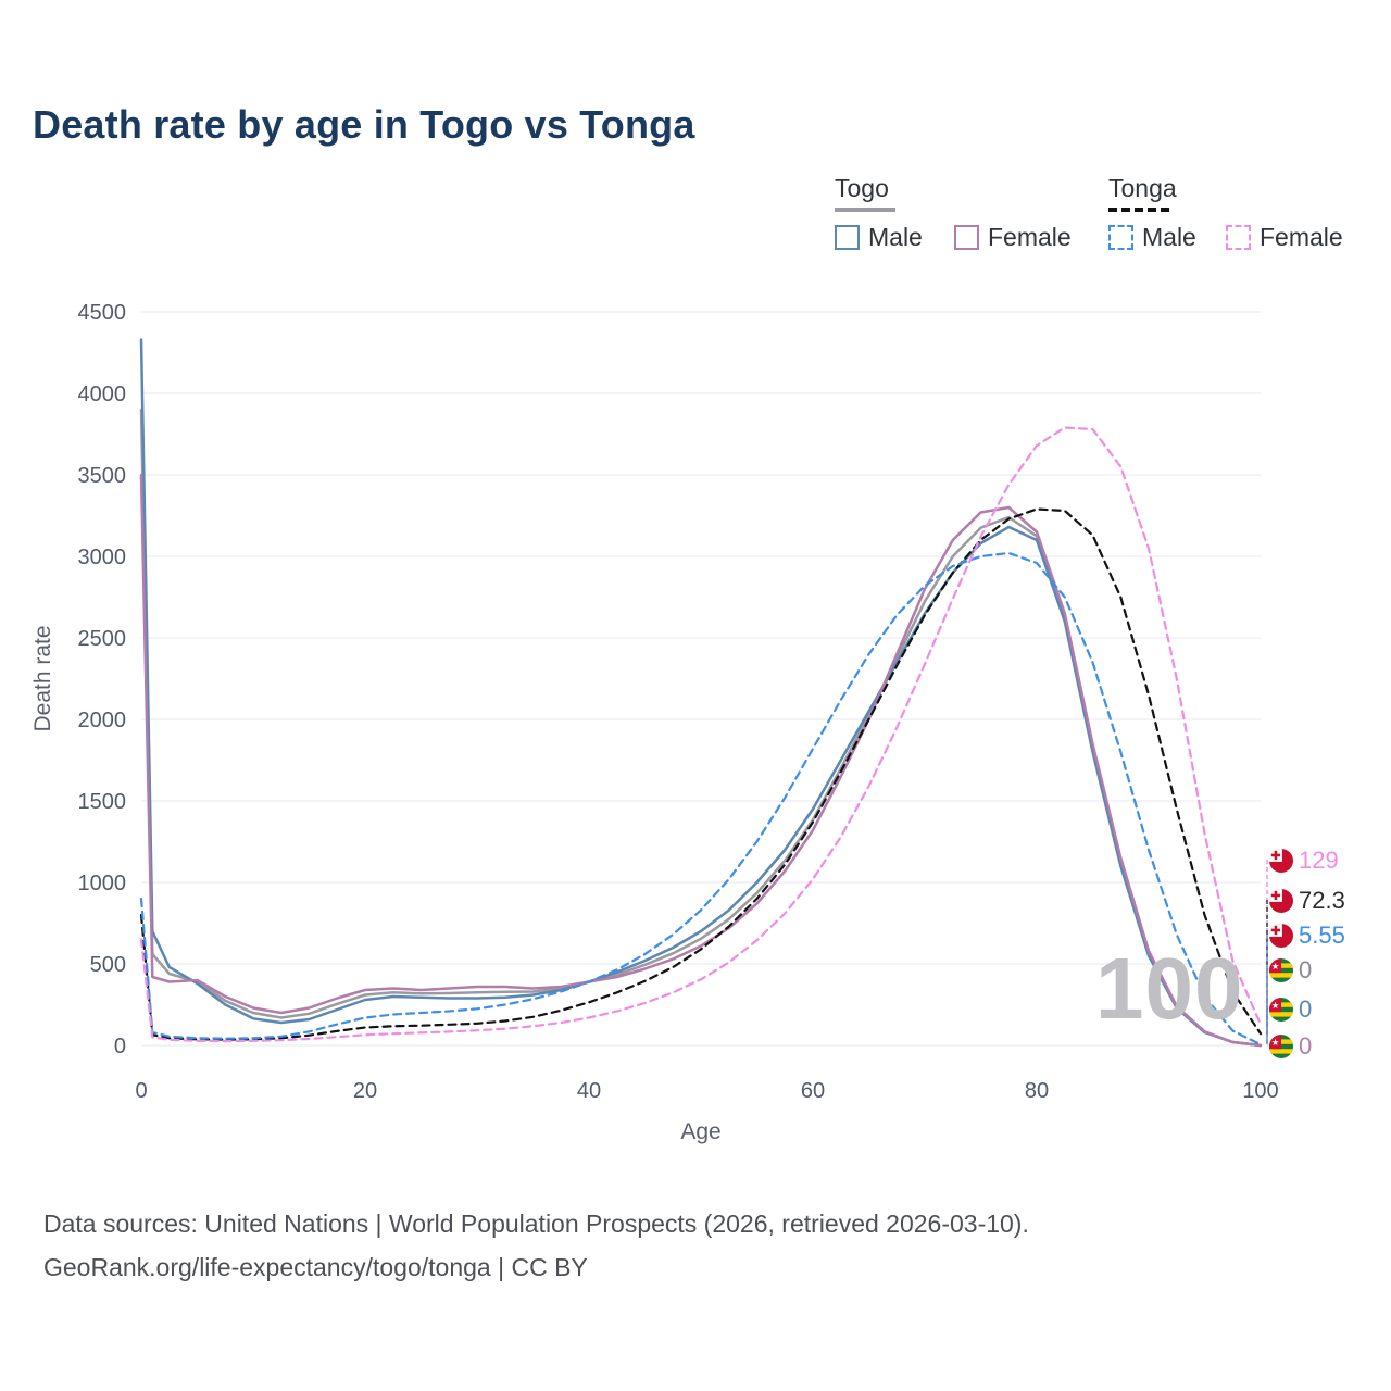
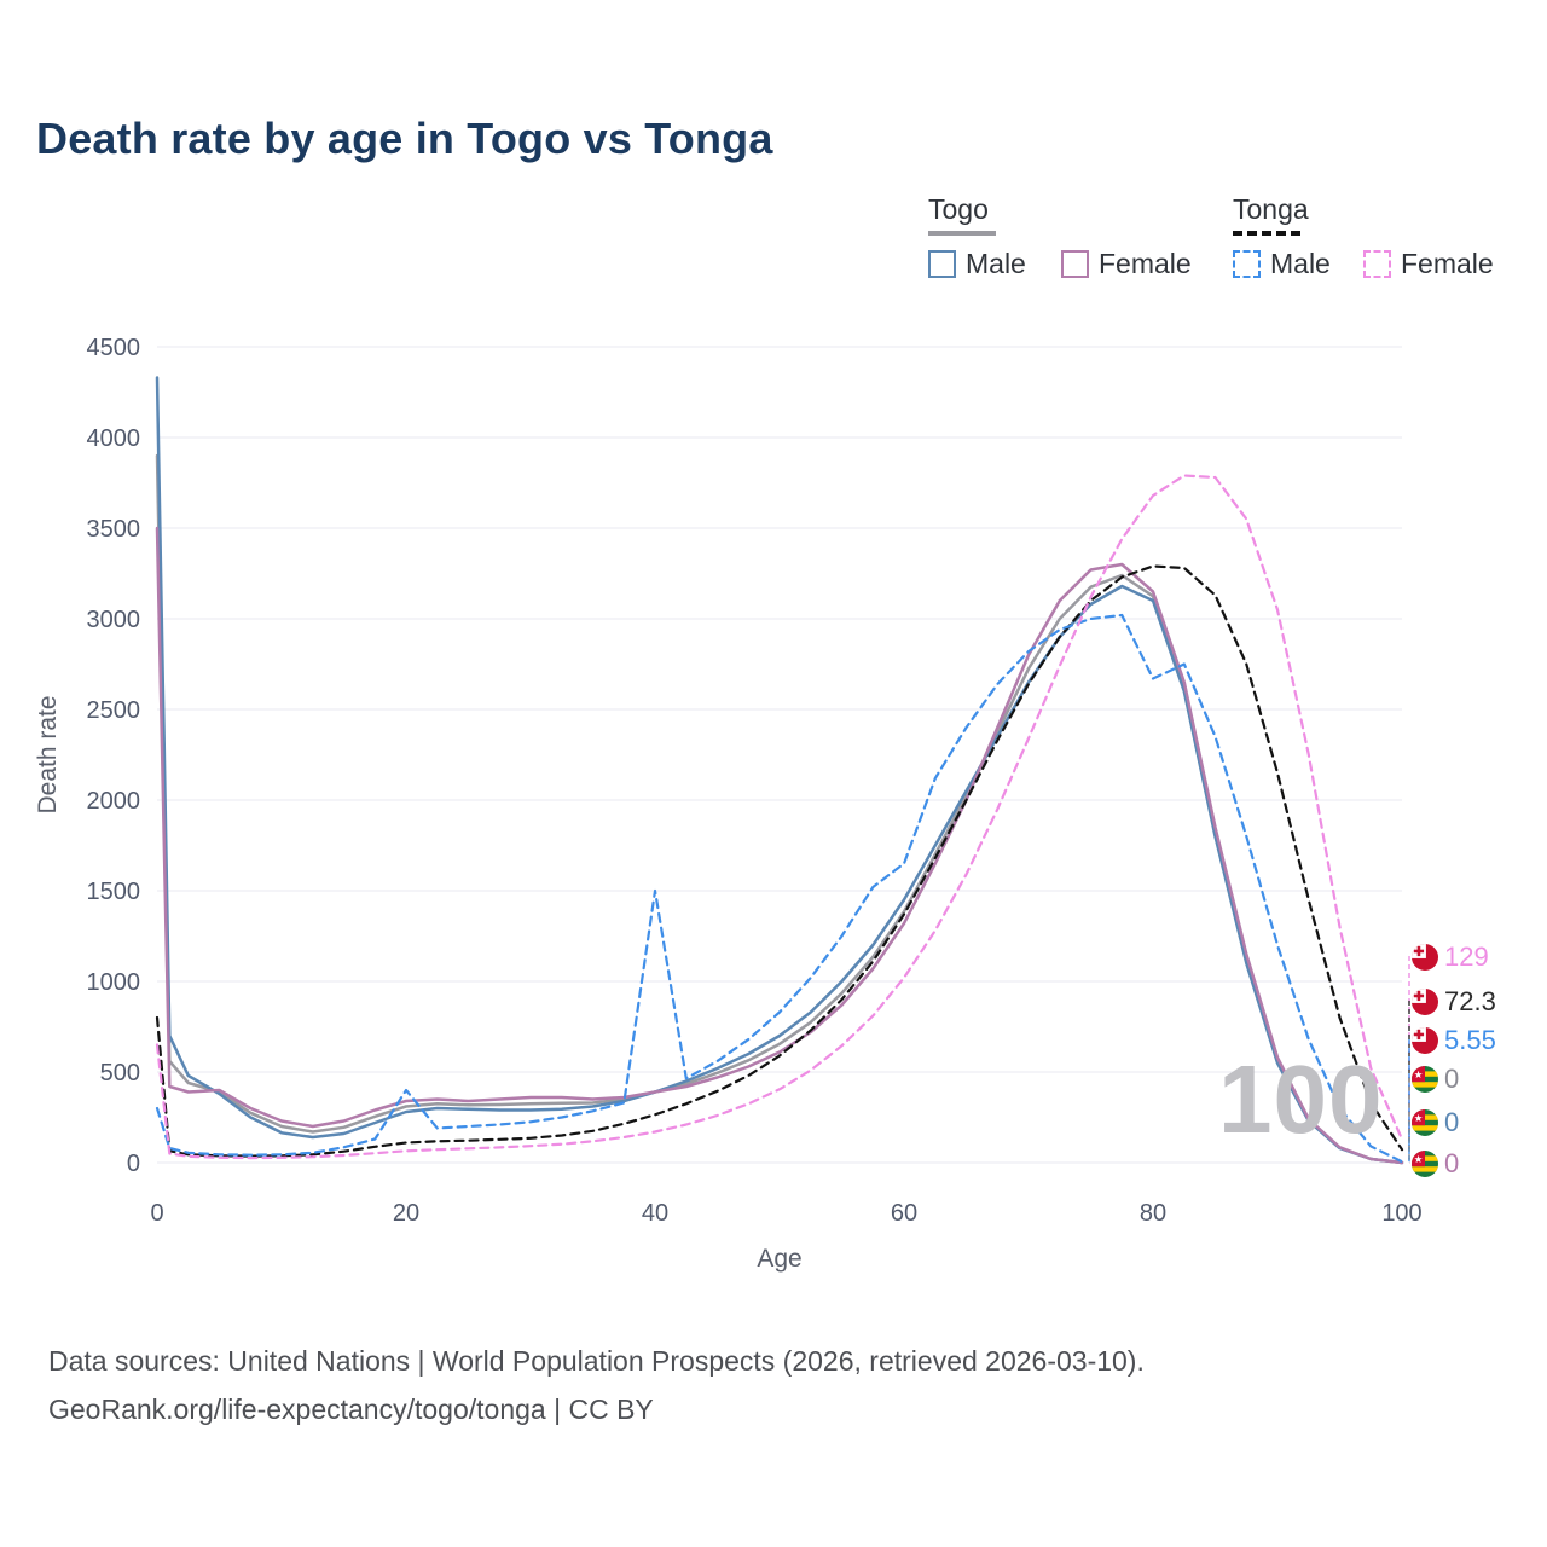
Tonga Male/0: 900 -> 300
Tonga Male/20: 170 -> 400
Tonga Male/40: 390 -> 1500
Tonga Male/60: 1820 -> 1650
Tonga Male/80: 2960 -> 2670
